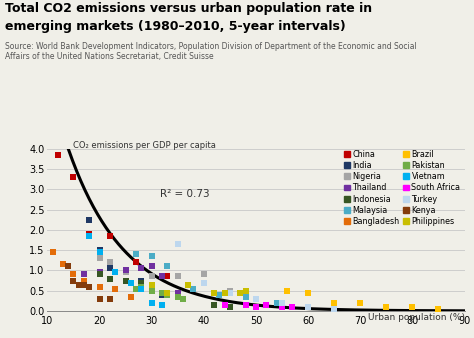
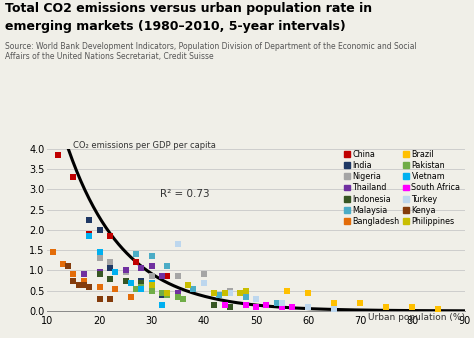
India/20: 1.50 -> 2.00
Vietnam/30: 0.20 -> 0.70
